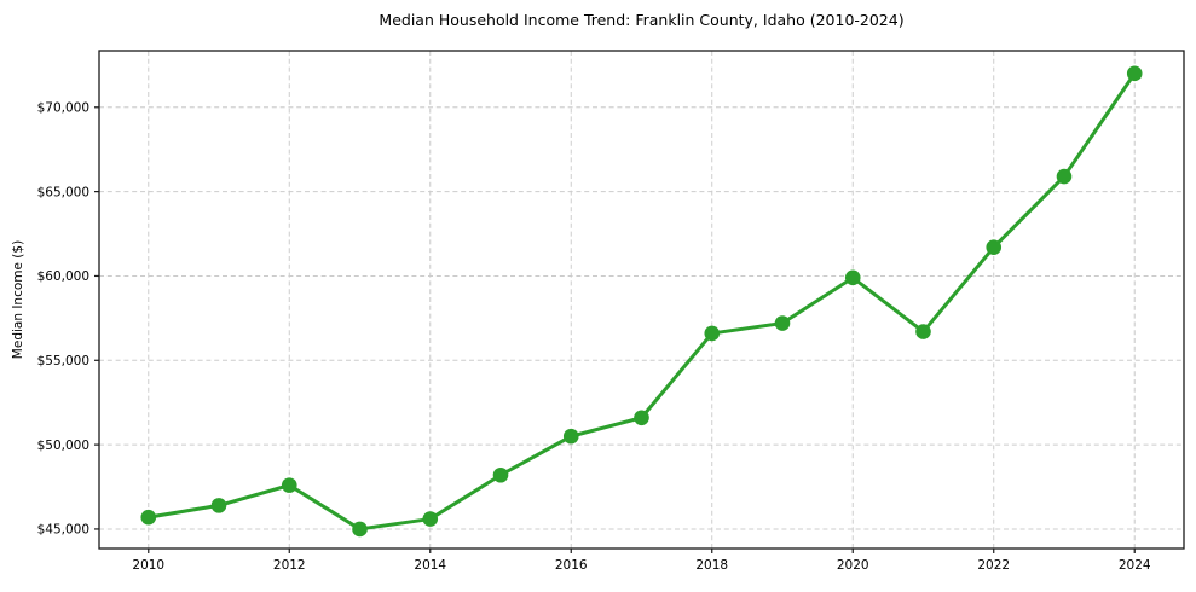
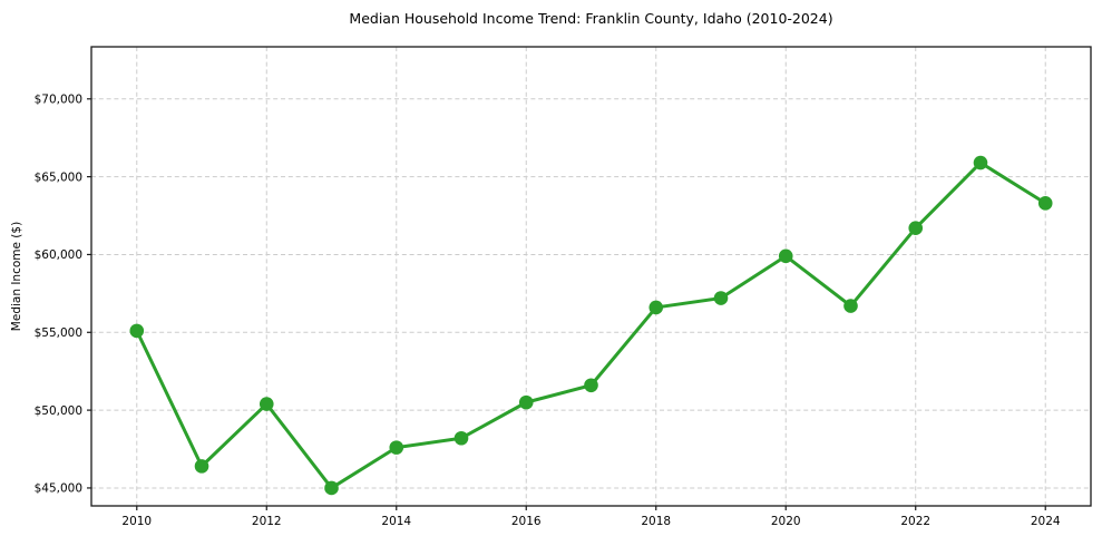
2010: $45700 -> $55100
2012: $47600 -> $50400
2014: $45600 -> $47600
2024: $72000 -> $63300
